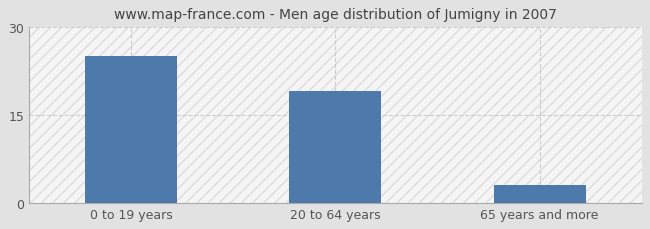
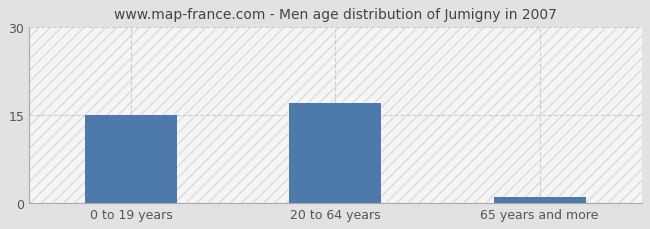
0 to 19 years: 25 -> 15
20 to 64 years: 19 -> 17
65 years and more: 3 -> 1
